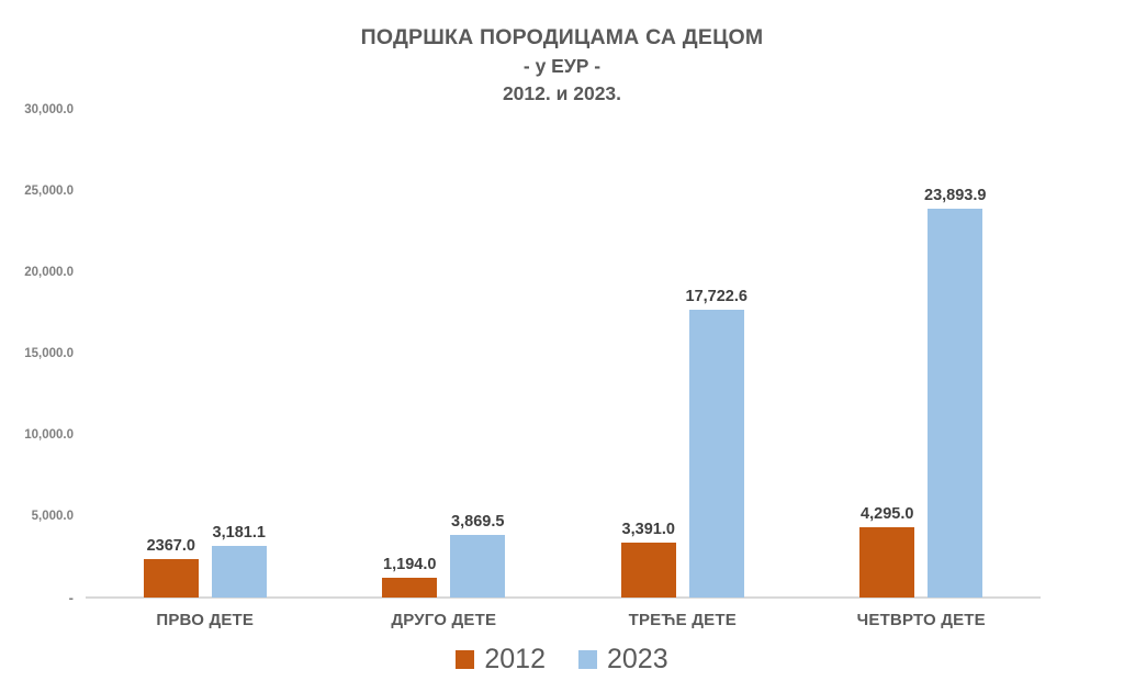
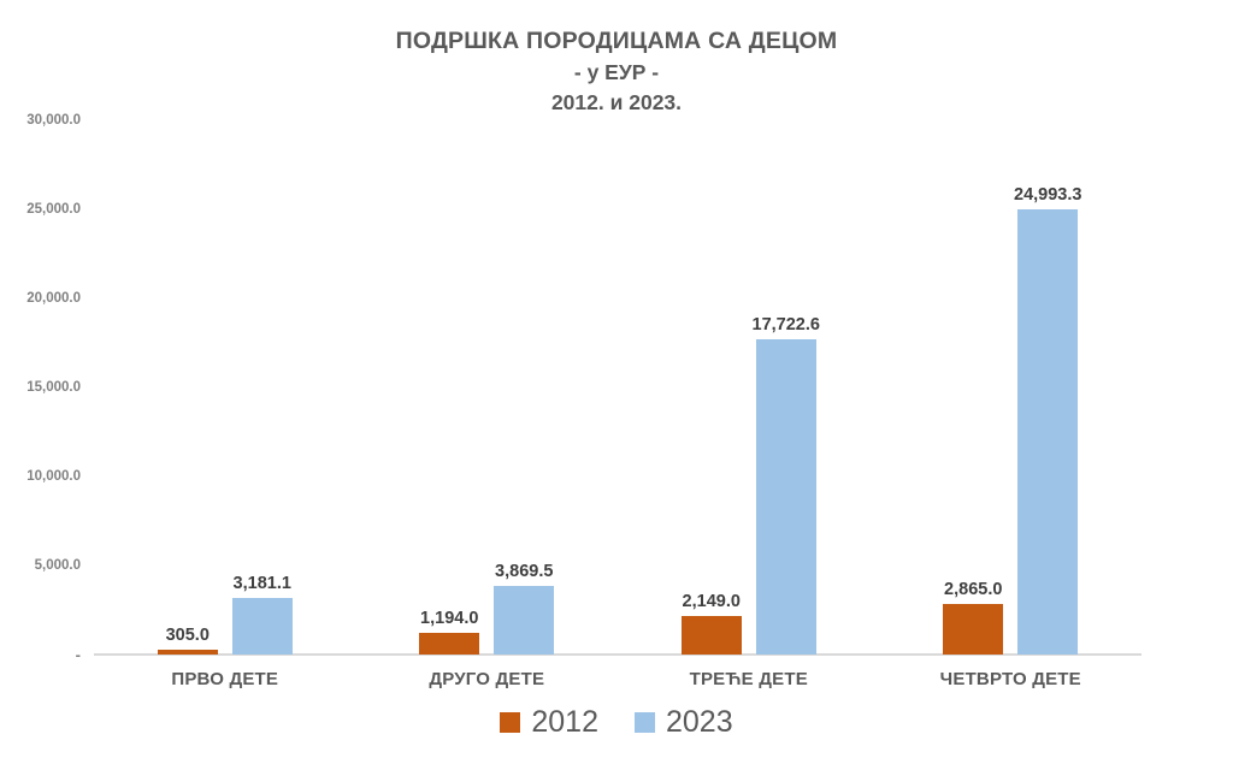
2012/ПРВО ДЕТЕ: 2367.0 -> 305.0
2012/ТРЕЋЕ ДЕТЕ: 3,391.0 -> 2,149.0
2012/ЧЕТВРТО ДЕТЕ: 4,295.0 -> 2,865.0
2023/ЧЕТВРТО ДЕТЕ: 23,893.9 -> 24,993.3
